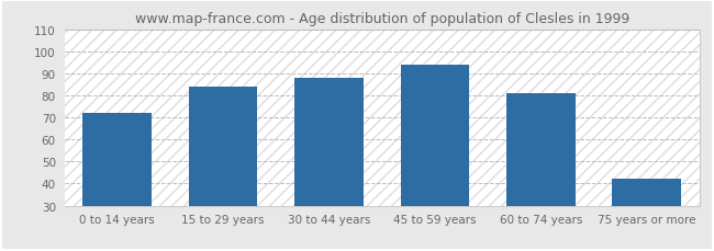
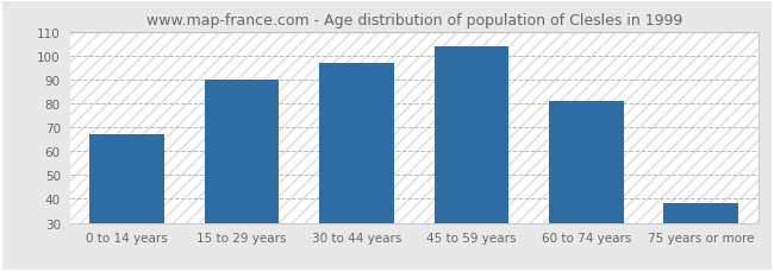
0 to 14 years: 72 -> 67
15 to 29 years: 84 -> 90
30 to 44 years: 88 -> 97
45 to 59 years: 94 -> 104
75 years or more: 42 -> 38
